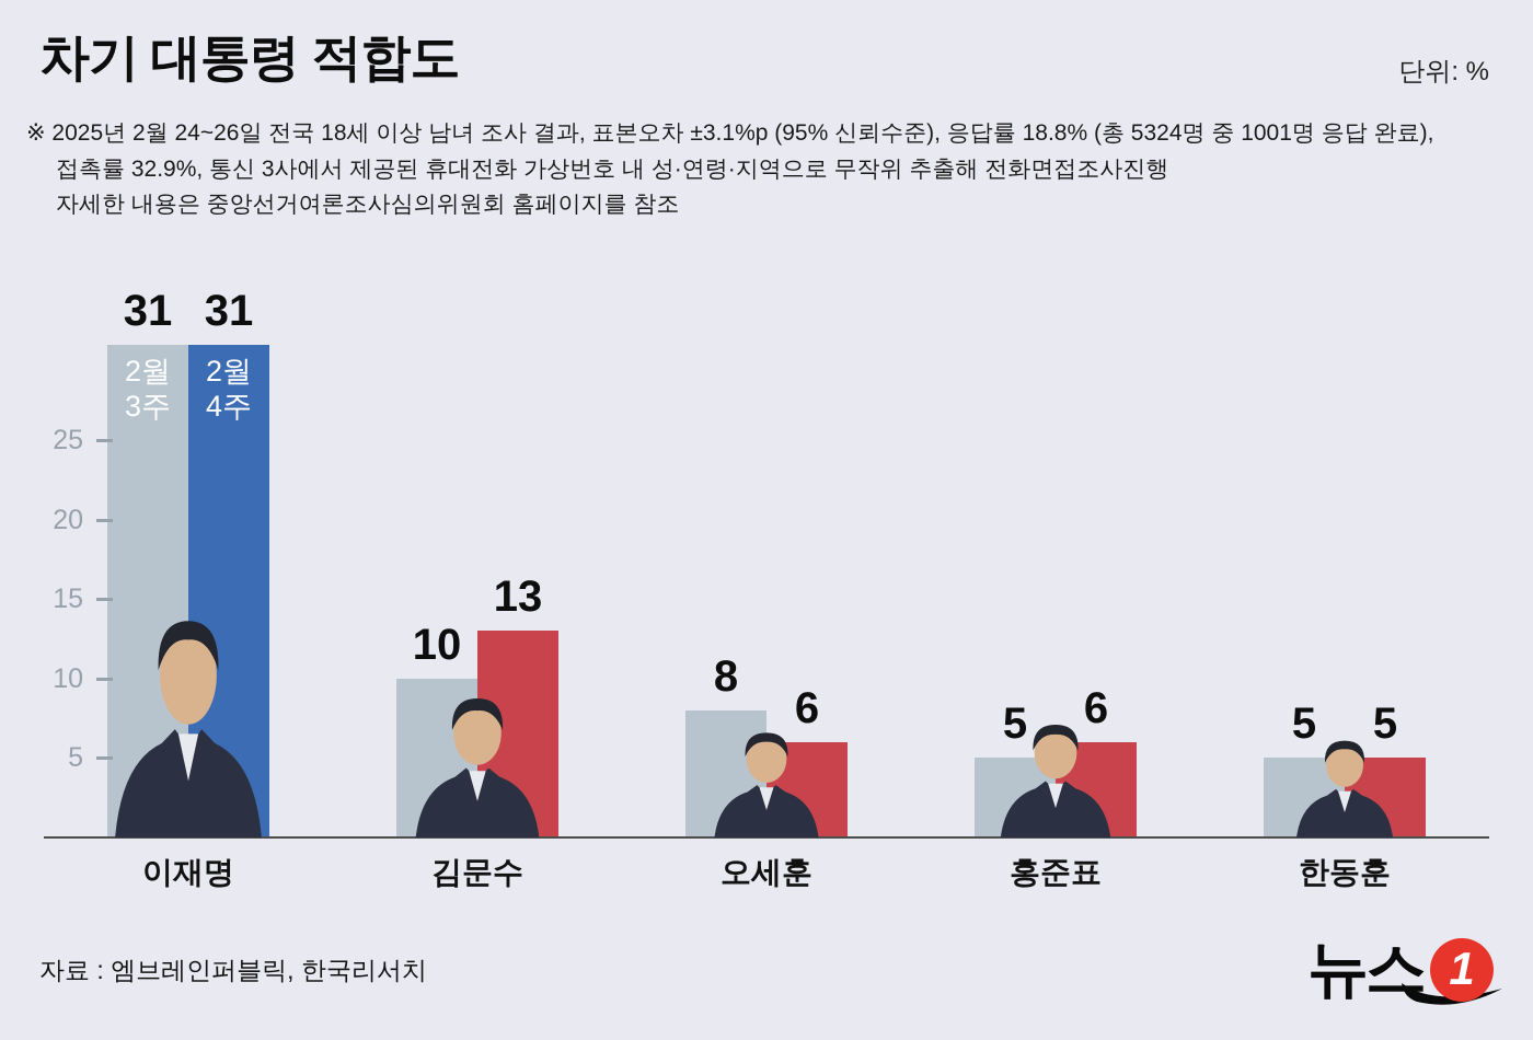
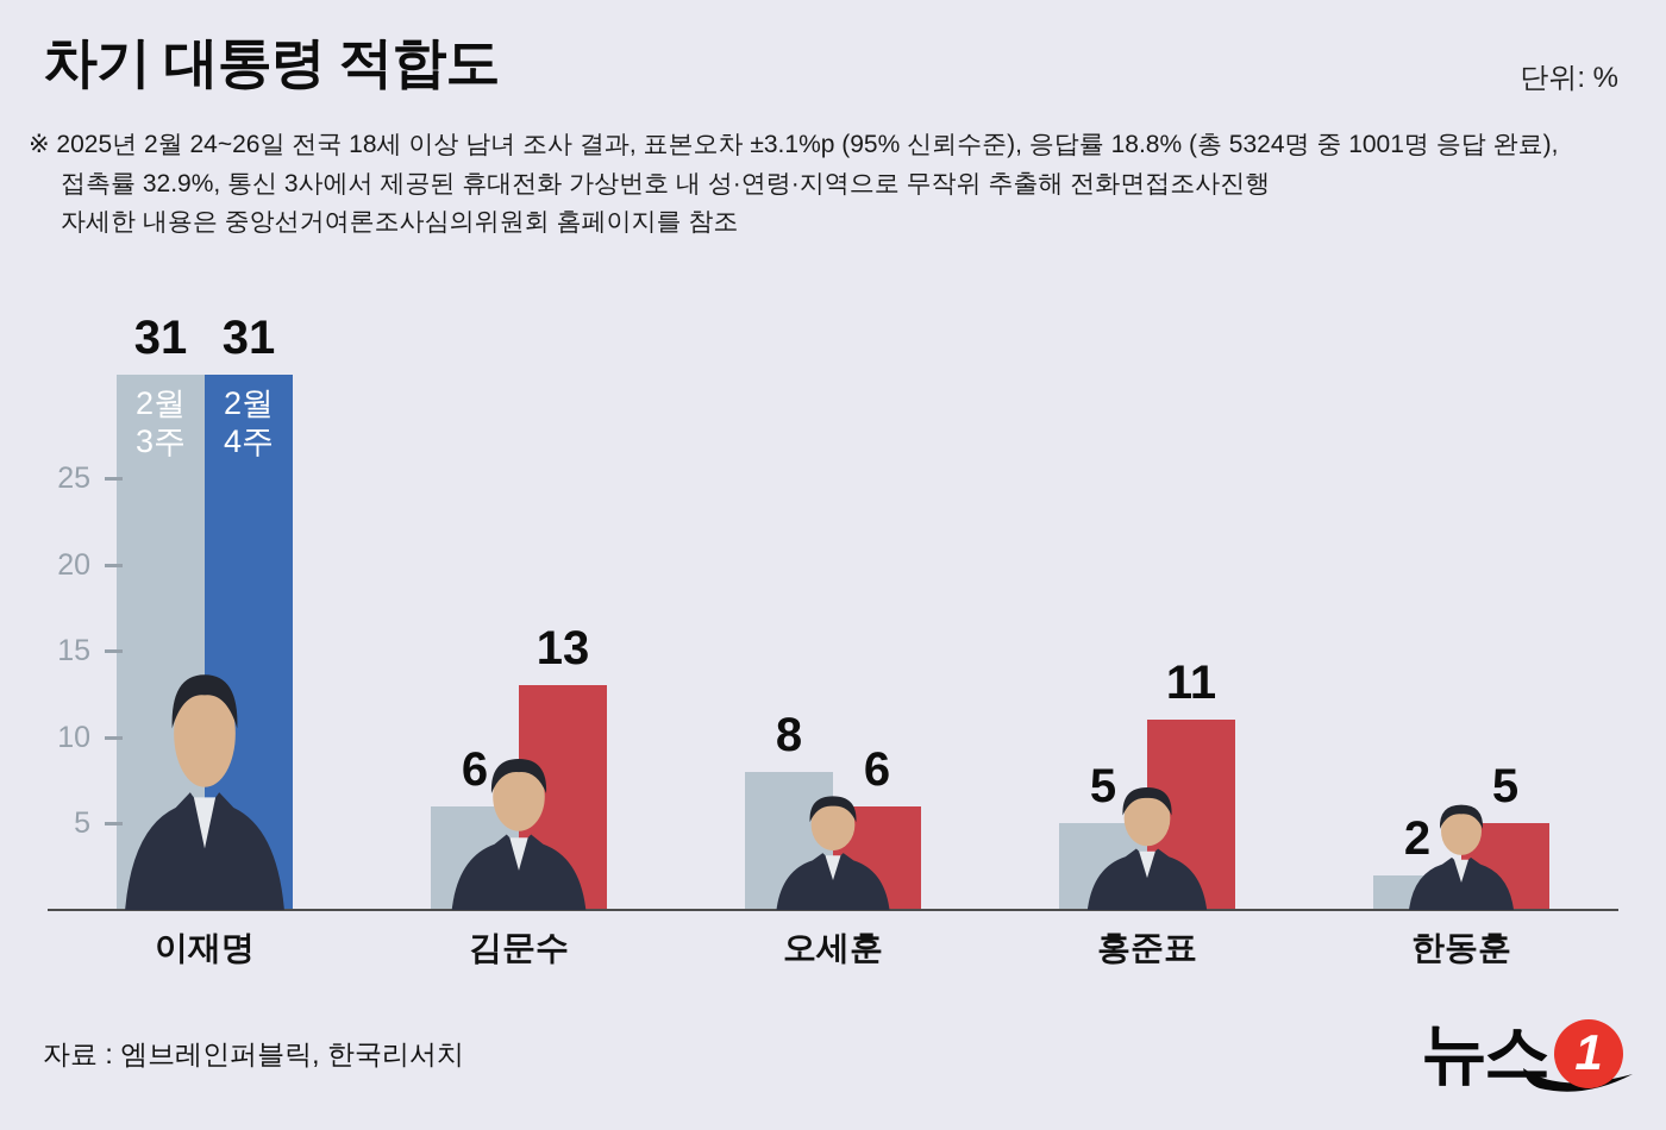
2월 3주/김문수: 10 -> 6
2월 4주/홍준표: 6 -> 11
2월 3주/한동훈: 5 -> 2
